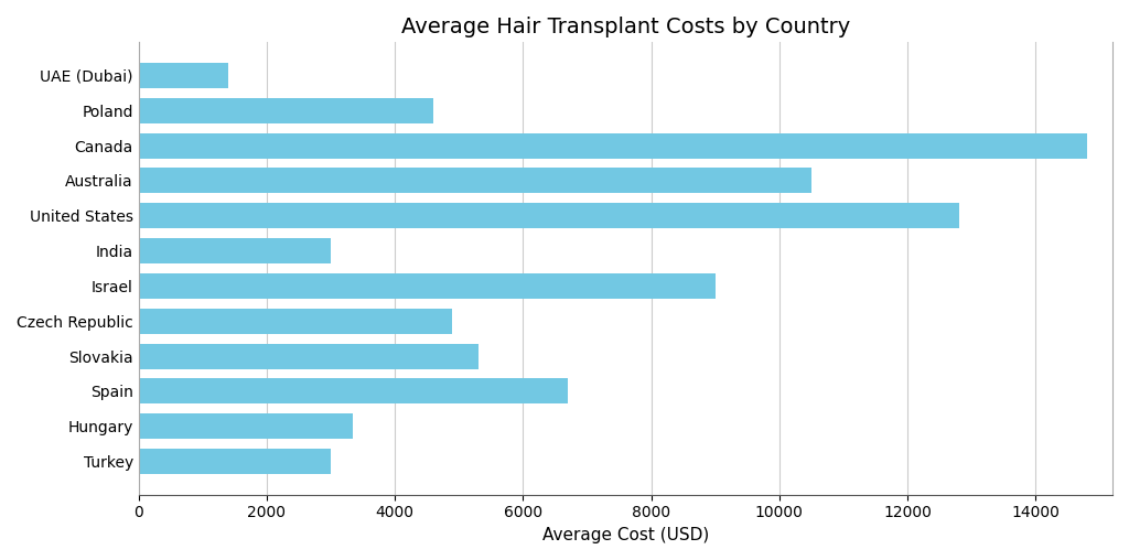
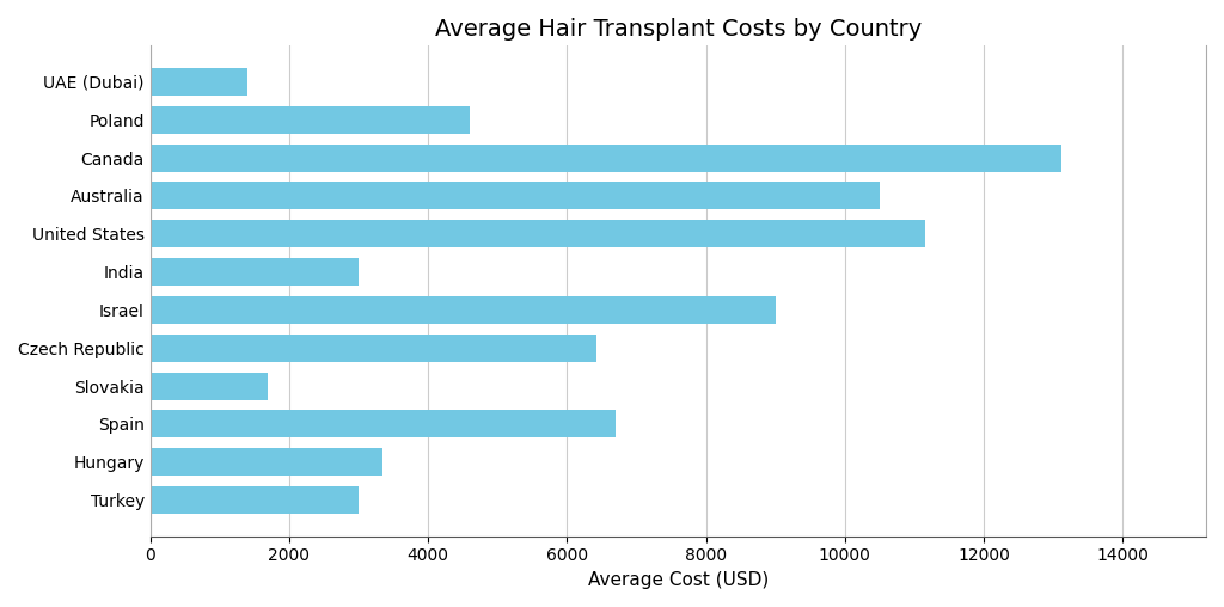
Canada: 14800 -> 13120
United States: 12800 -> 11160
Czech Republic: 4900 -> 6420
Slovakia: 5300 -> 1700
